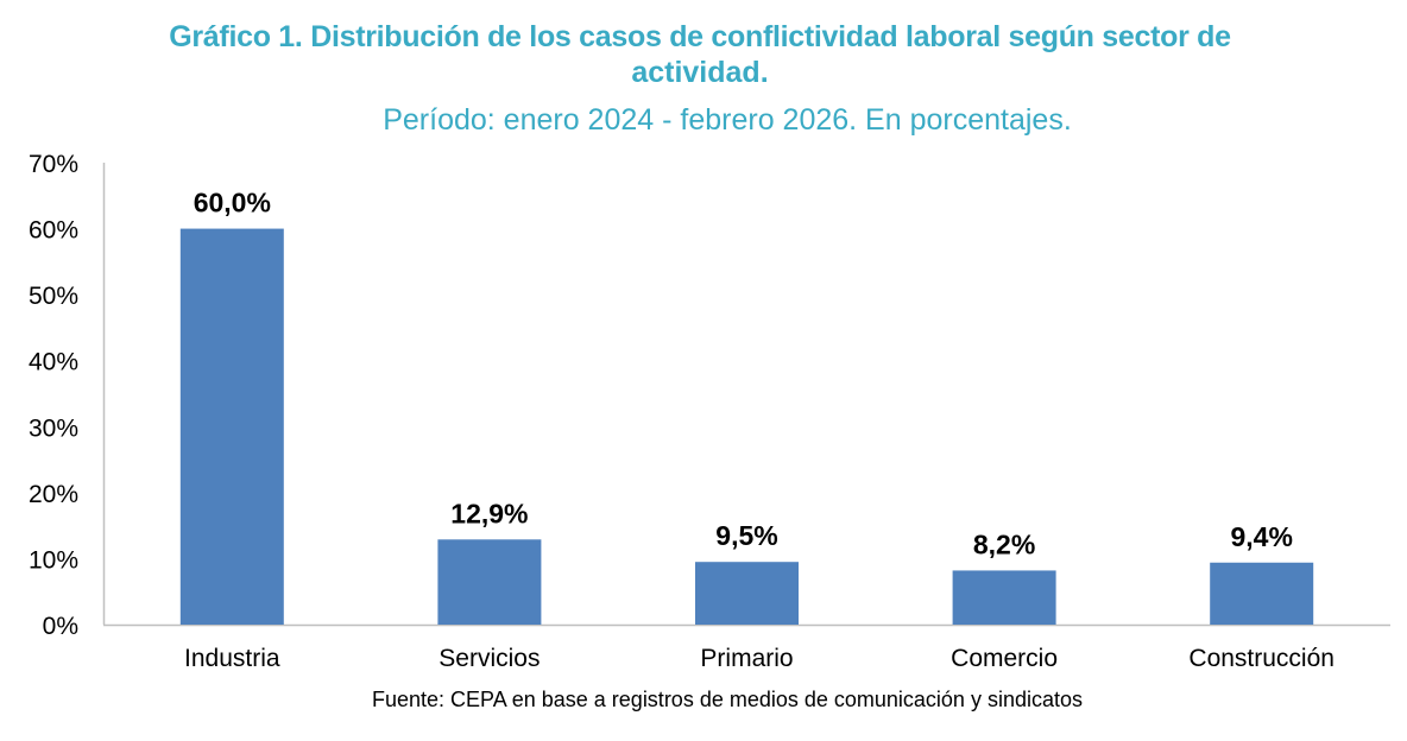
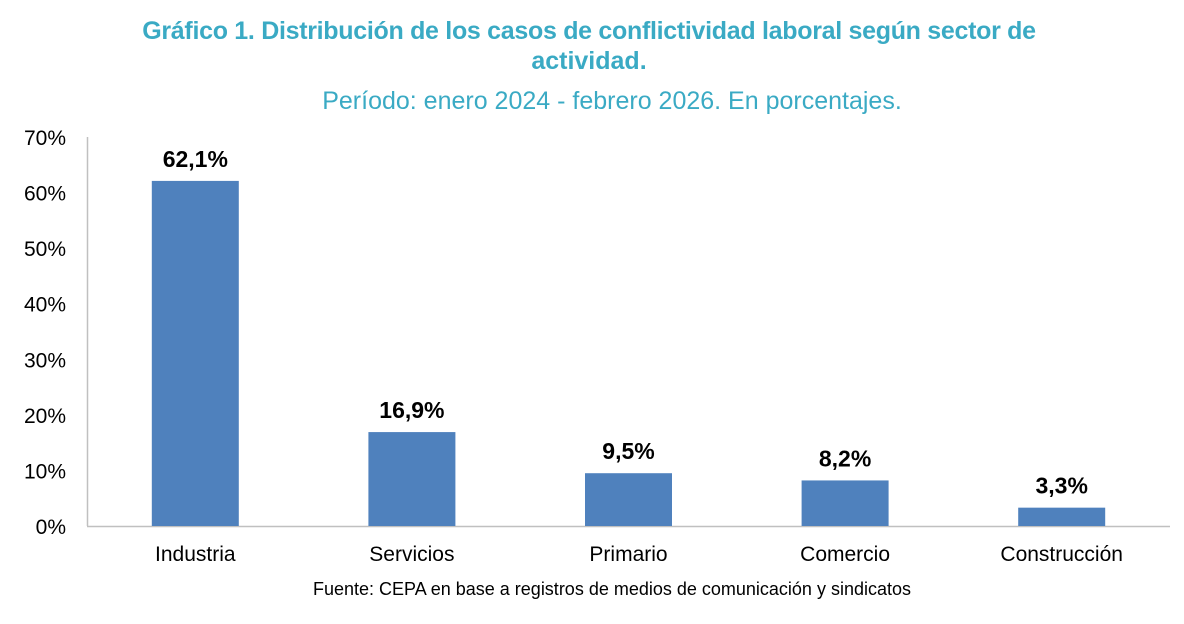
Industria: 60,0% -> 62,1%
Servicios: 12,9% -> 16,9%
Construcción: 9,4% -> 3,3%
